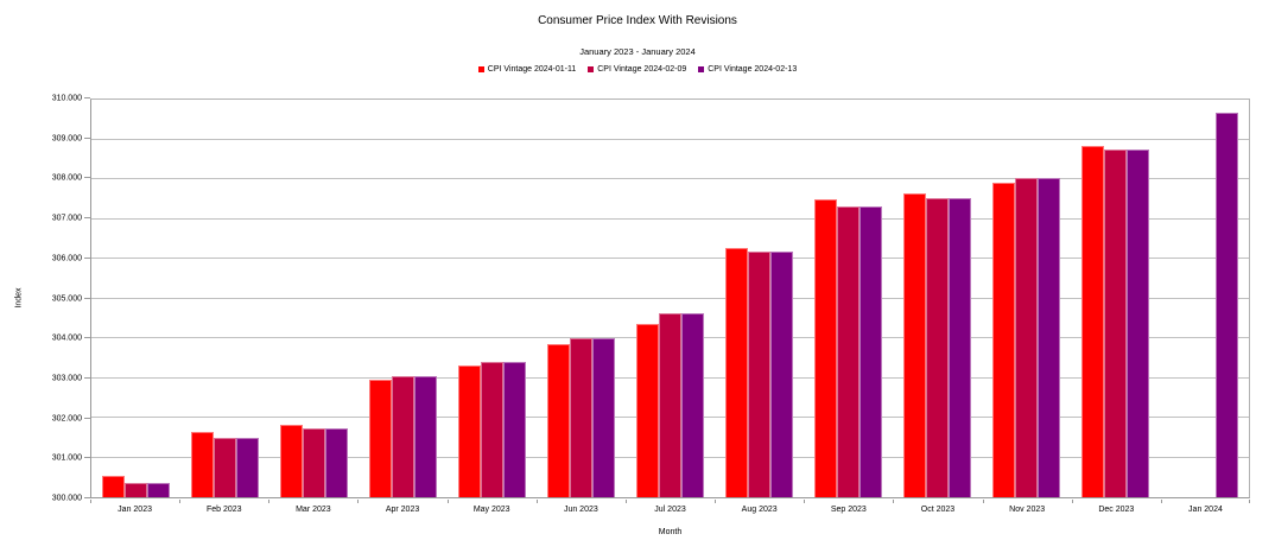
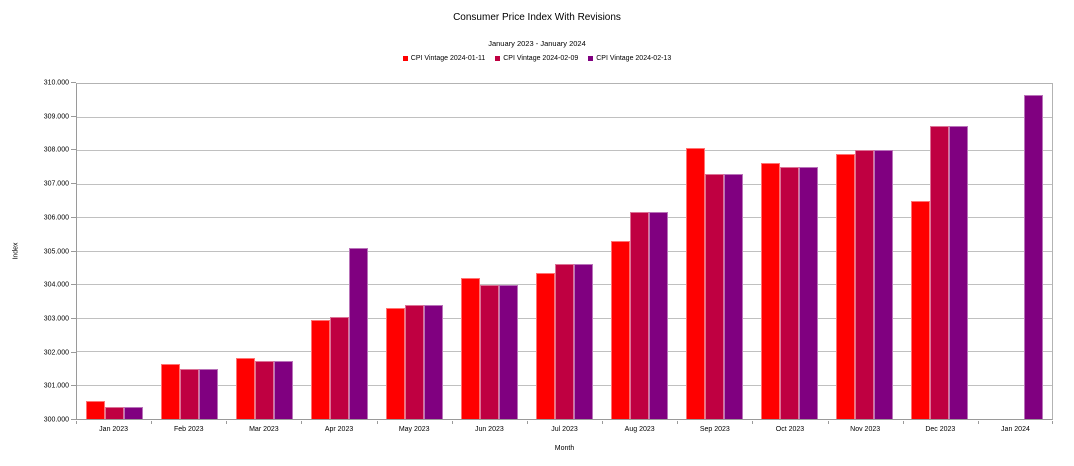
CPI Vintage 2024-02-13/Apr 2023: 303.1 -> 305.1
CPI Vintage 2024-01-11/Jun 2023: 303.9 -> 304.2
CPI Vintage 2024-01-11/Aug 2023: 306.3 -> 305.3
CPI Vintage 2024-01-11/Sep 2023: 307.5 -> 308.1
CPI Vintage 2024-01-11/Dec 2023: 308.9 -> 306.5
